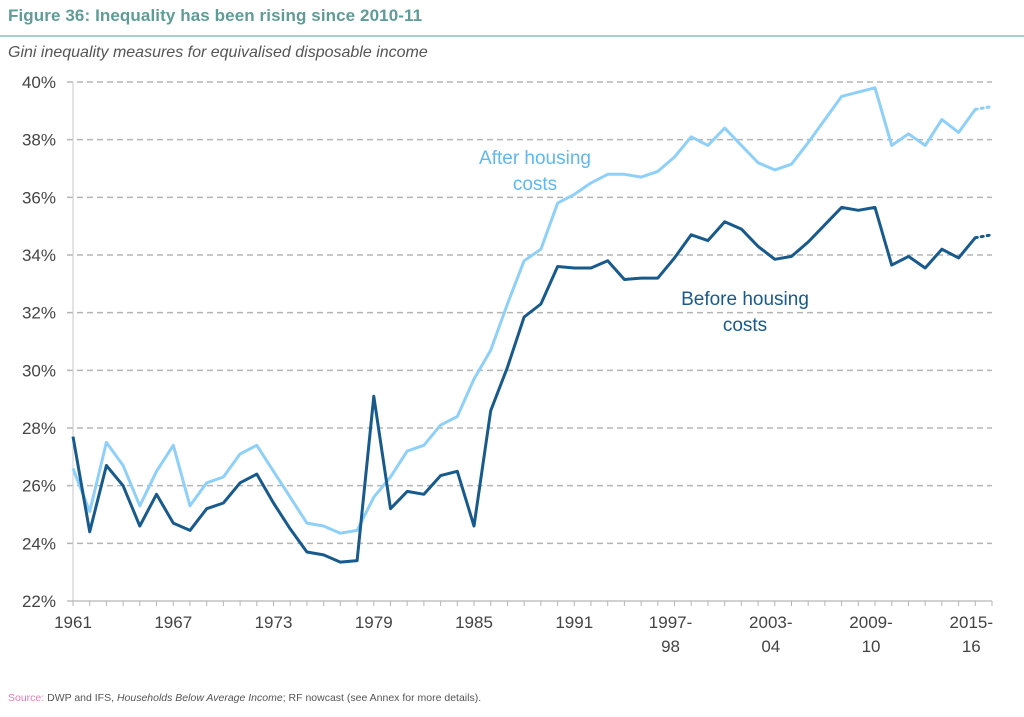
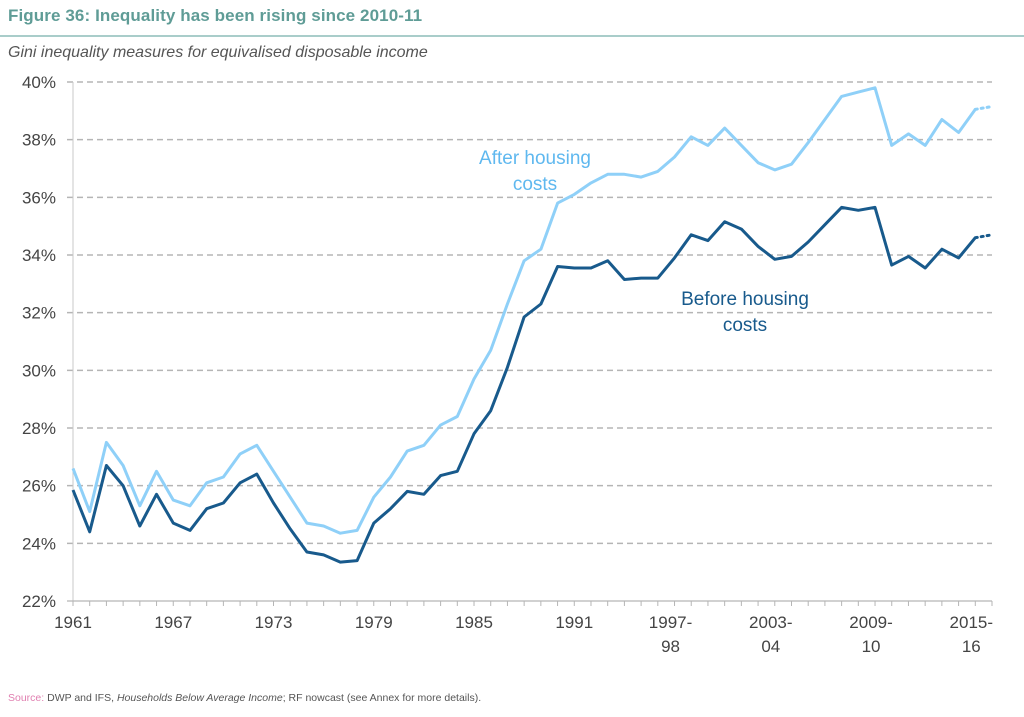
Before housing costs/1961: 27.7% -> 25.9%
After housing costs/1967: 27.4% -> 25.5%
Before housing costs/1979: 29.1% -> 24.7%
Before housing costs/1985: 24.6% -> 27.8%
